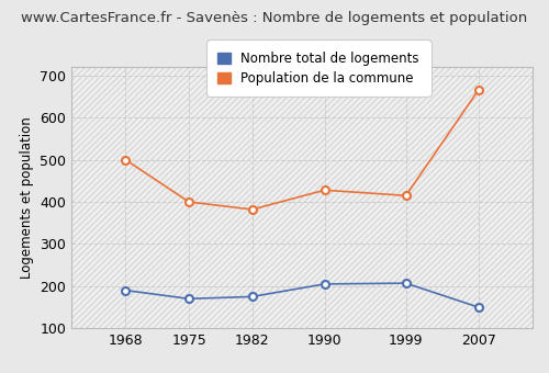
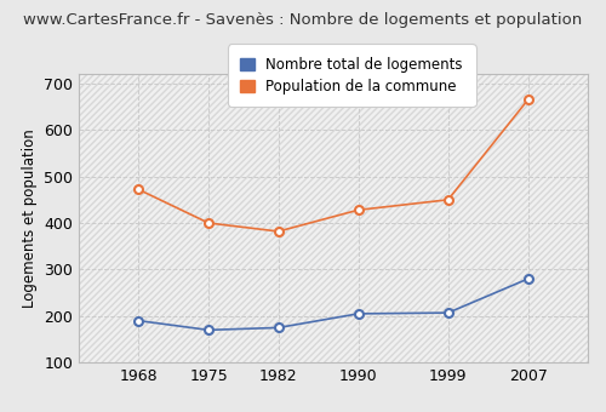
Population de la commune/1968: 500 -> 472
Population de la commune/1999: 415 -> 450
Nombre total de logements/2007: 150 -> 280
